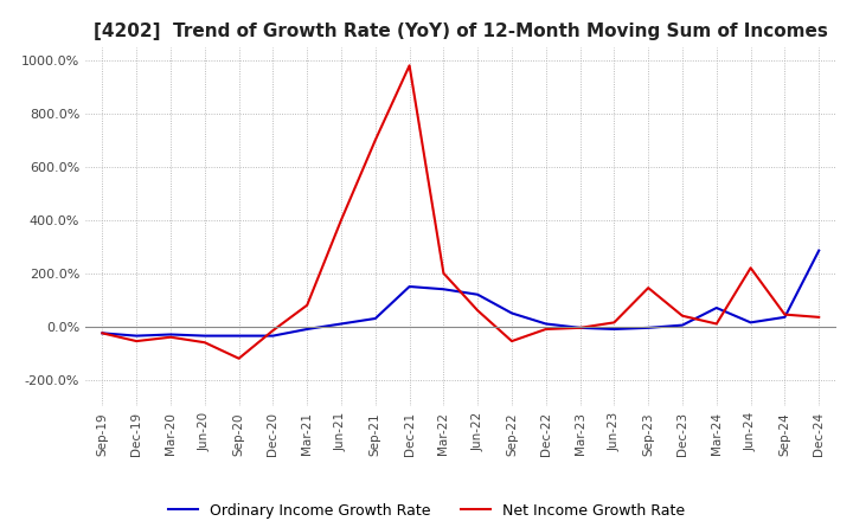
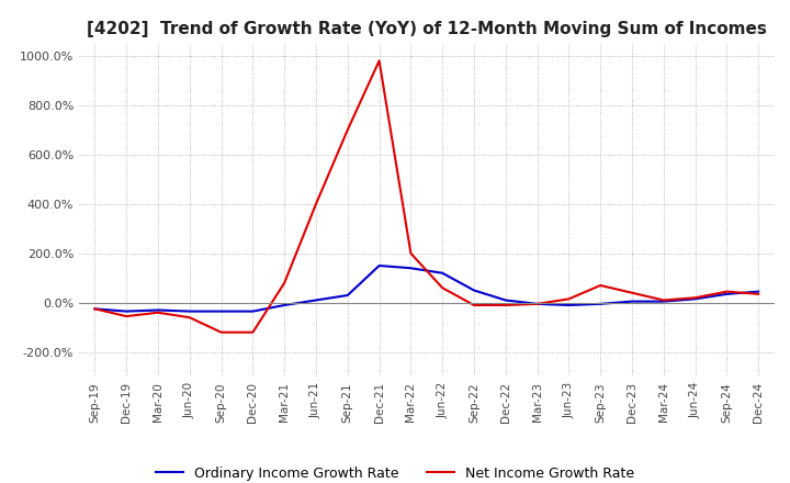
Net Income Growth Rate/Dec-20: -15% -> -120%
Net Income Growth Rate/Sep-22: -55% -> -10%
Net Income Growth Rate/Sep-23: 145% -> 70%
Ordinary Income Growth Rate/Mar-24: 70% -> 5%
Net Income Growth Rate/Jun-24: 220% -> 20%
Ordinary Income Growth Rate/Dec-24: 285% -> 45%
